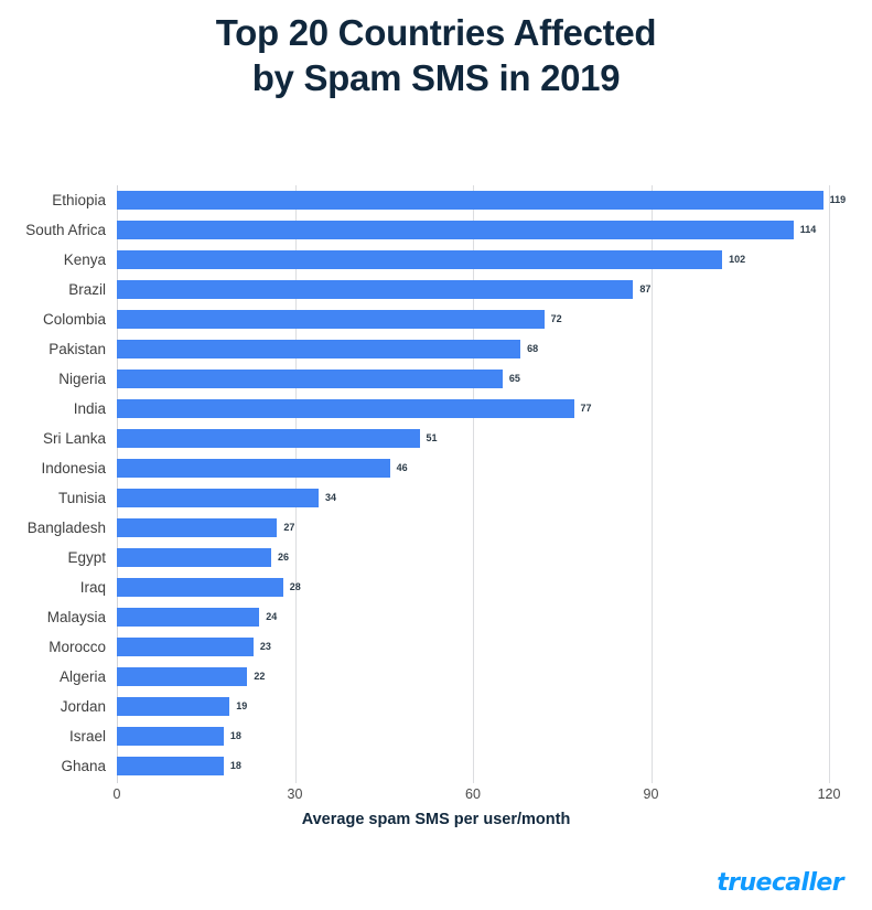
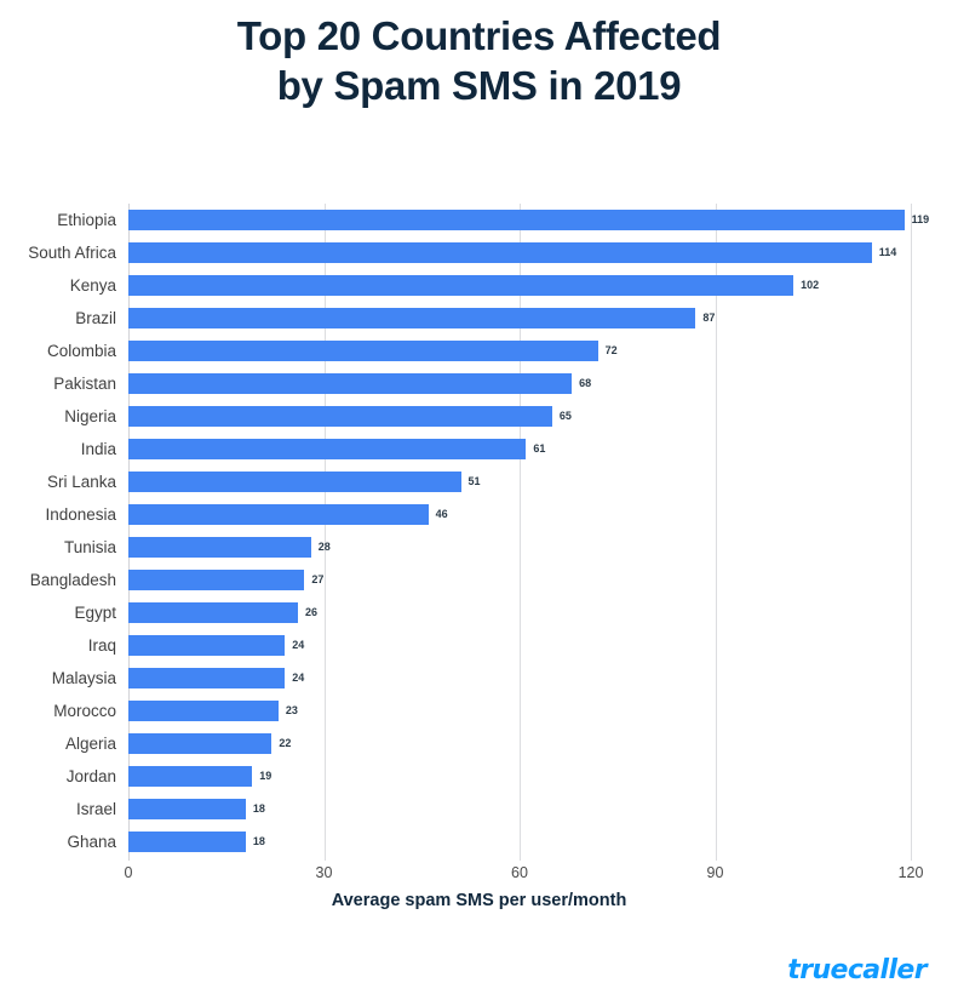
India: 77 -> 61
Tunisia: 34 -> 28
Iraq: 28 -> 24
